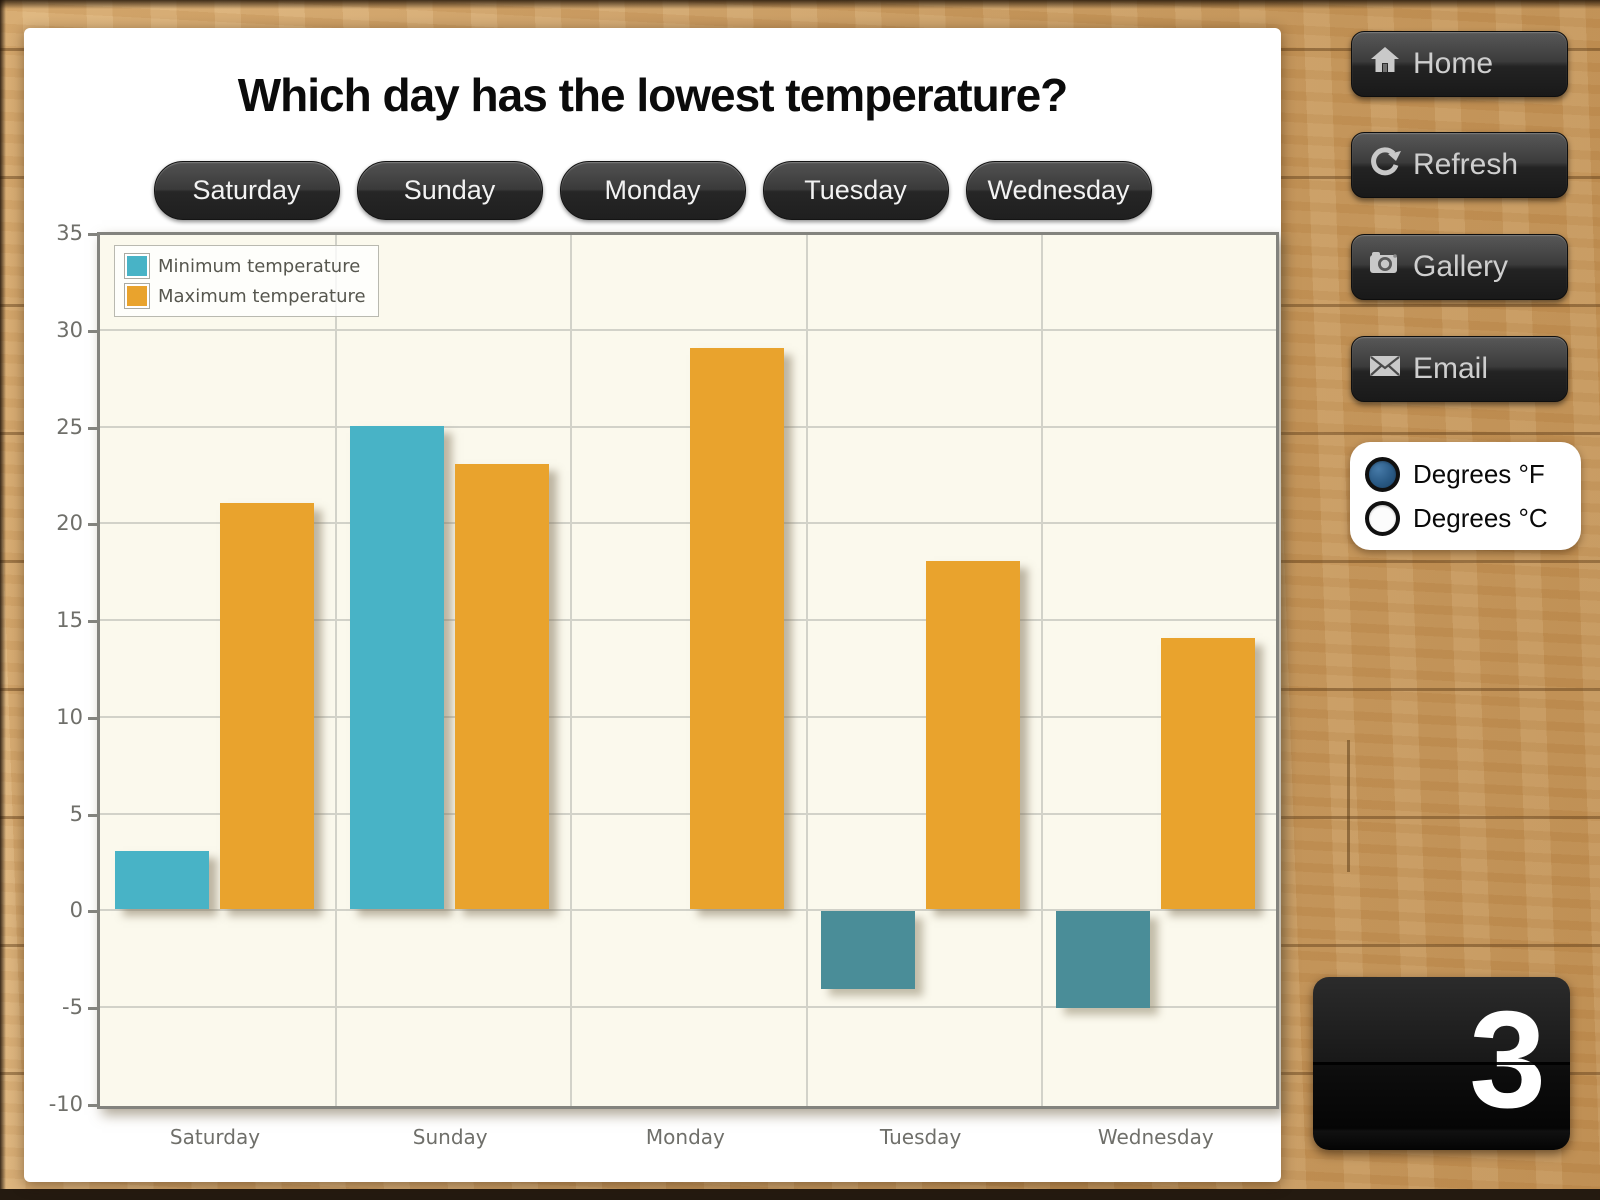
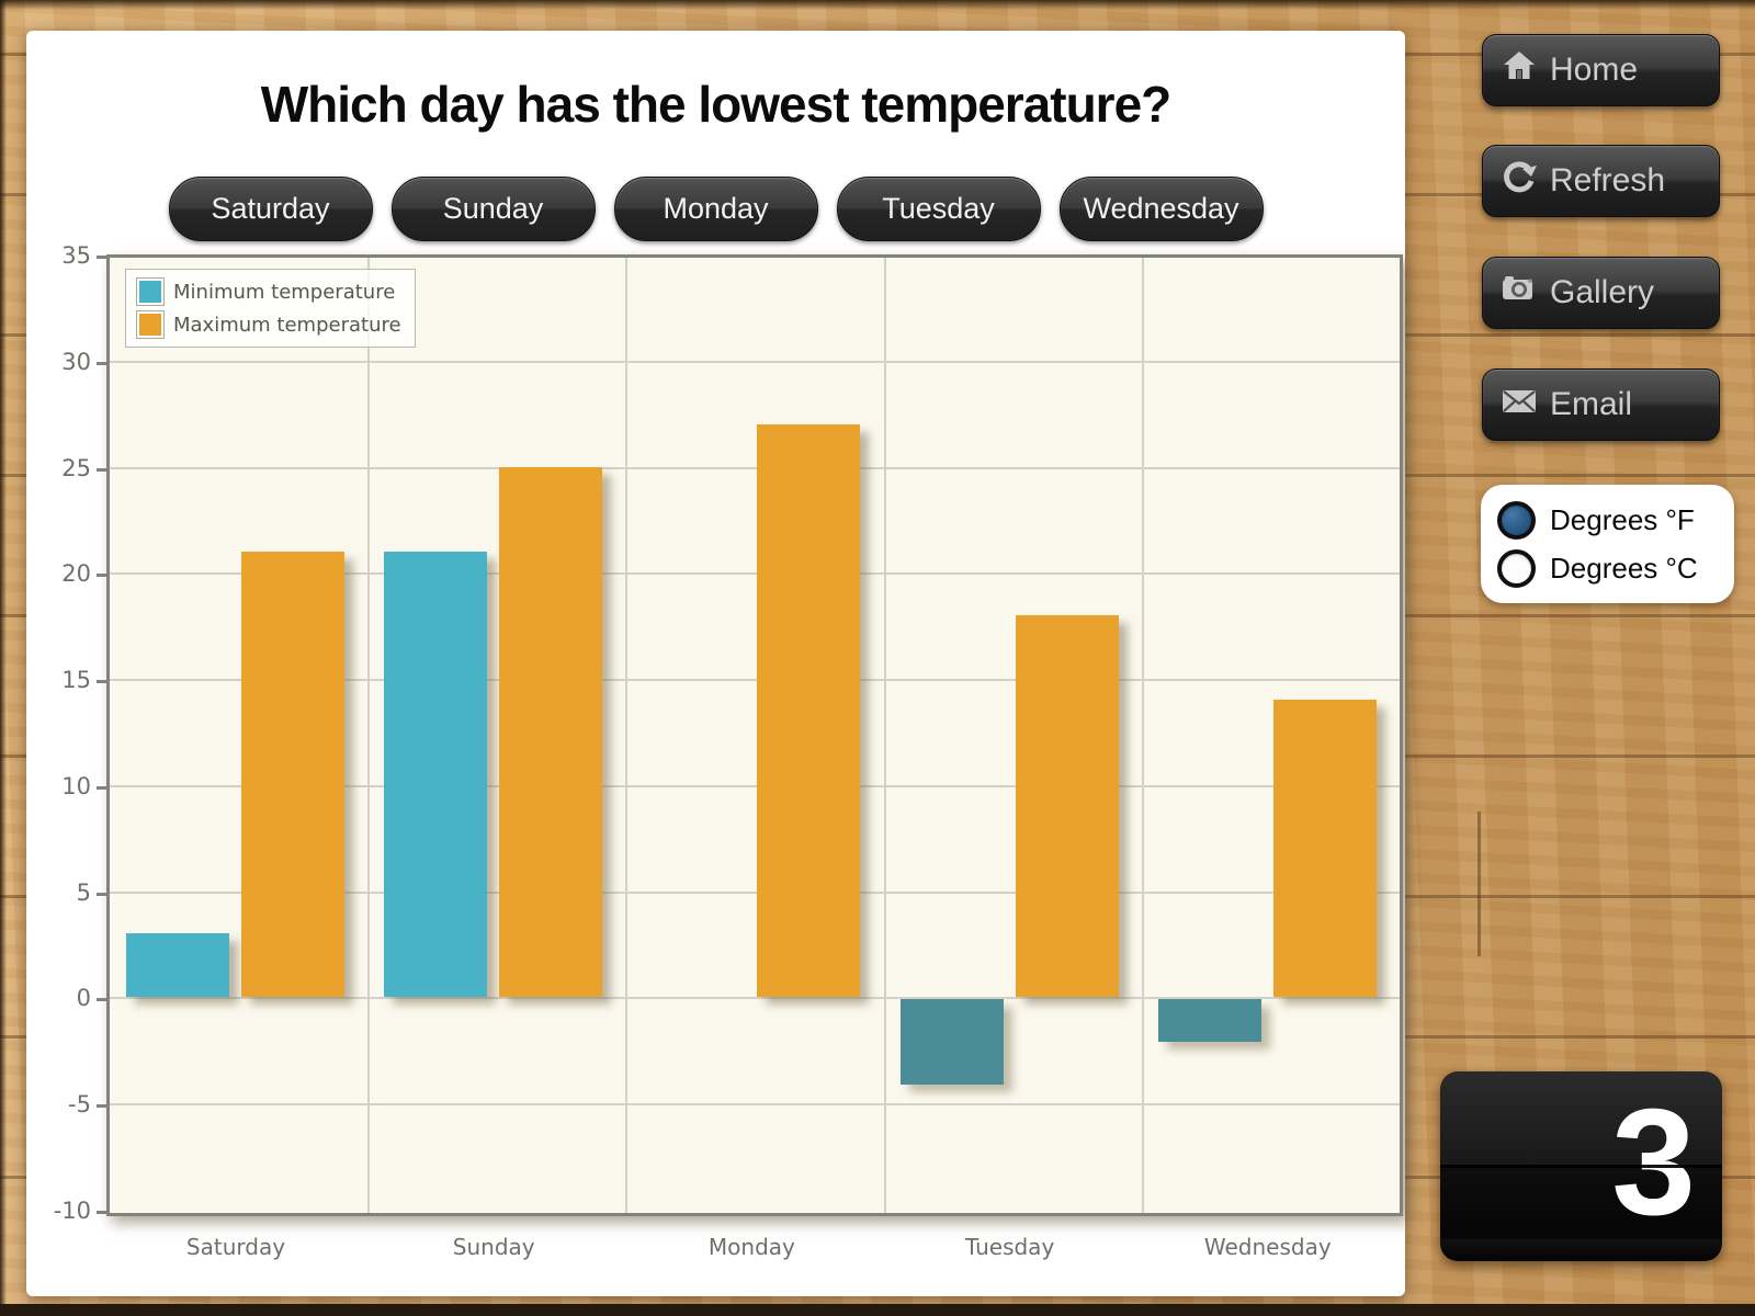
Minimum temperature/Sunday: 25 -> 21
Maximum temperature/Sunday: 23 -> 25
Maximum temperature/Monday: 29 -> 27
Minimum temperature/Wednesday: -5 -> -2
